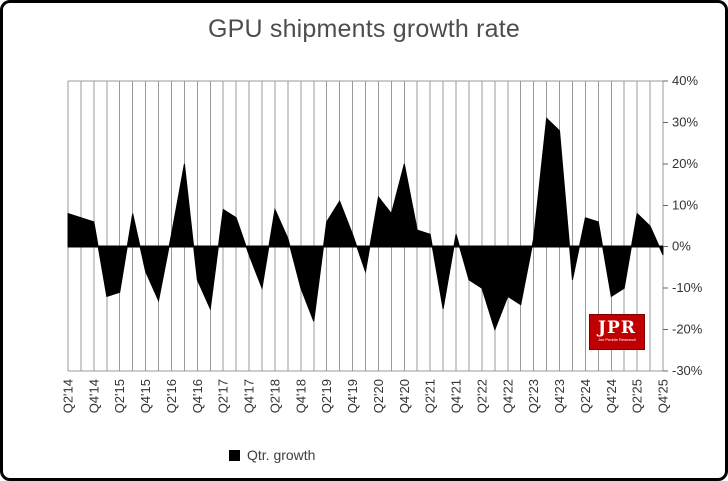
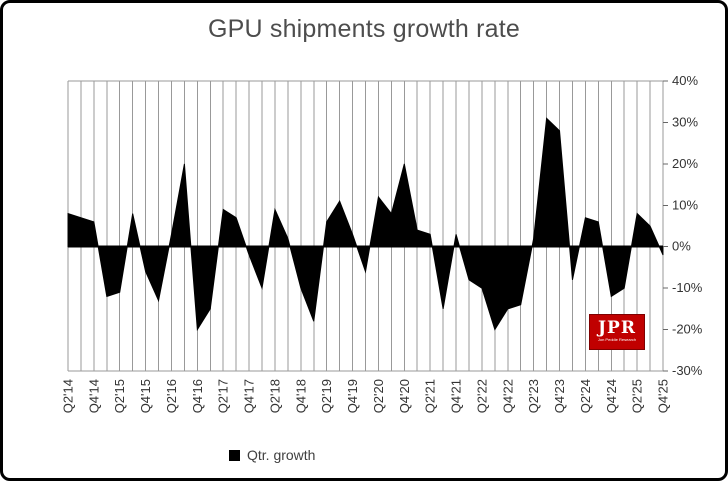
Q4'16: -8% -> -20%
Q4'22: -12% -> -15%
